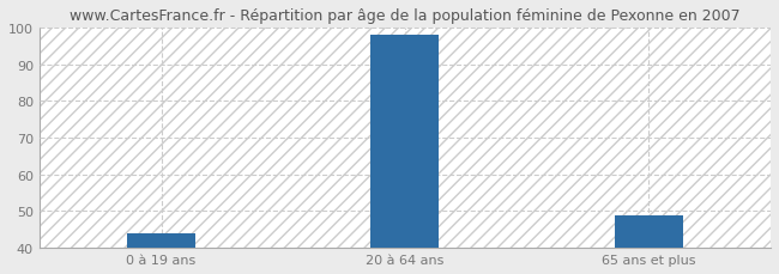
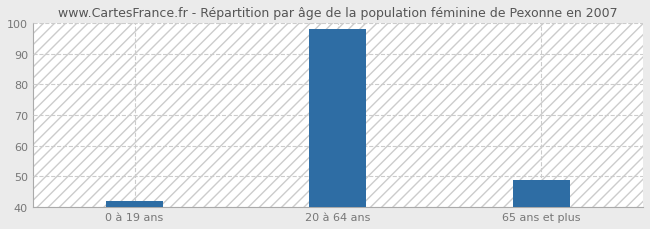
0 à 19 ans: 44 -> 42
